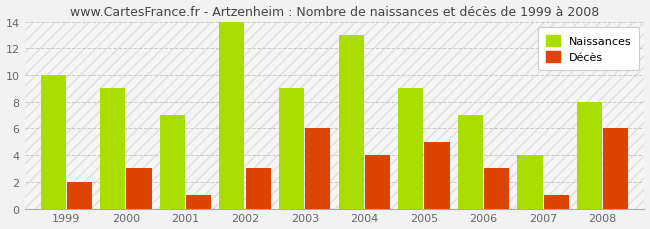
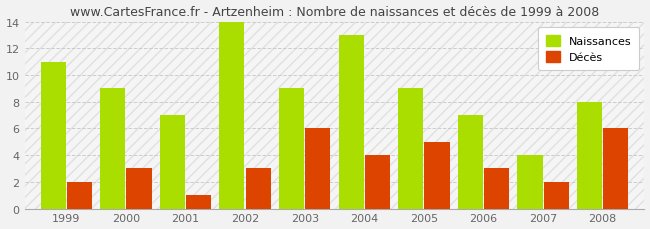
Naissances/1999: 10 -> 11
Décès/2007: 1 -> 2
